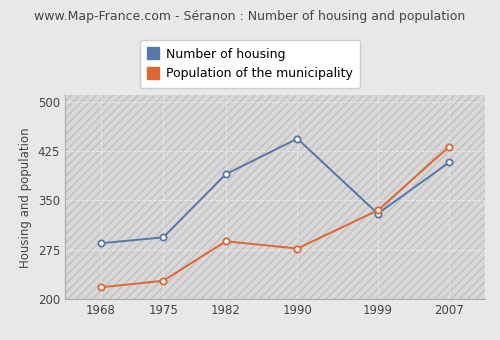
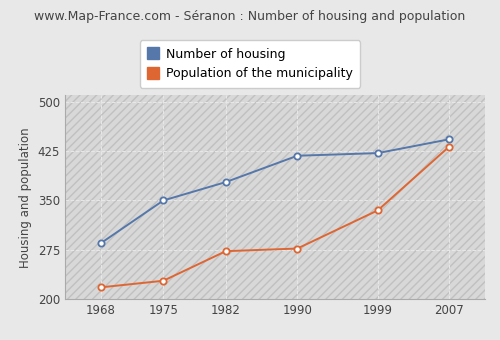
Number of housing/1975: 294 -> 350
Number of housing/1982: 390 -> 378
Population of the municipality/1982: 288 -> 273
Number of housing/1990: 444 -> 418
Number of housing/1999: 330 -> 422
Number of housing/2007: 408 -> 443
